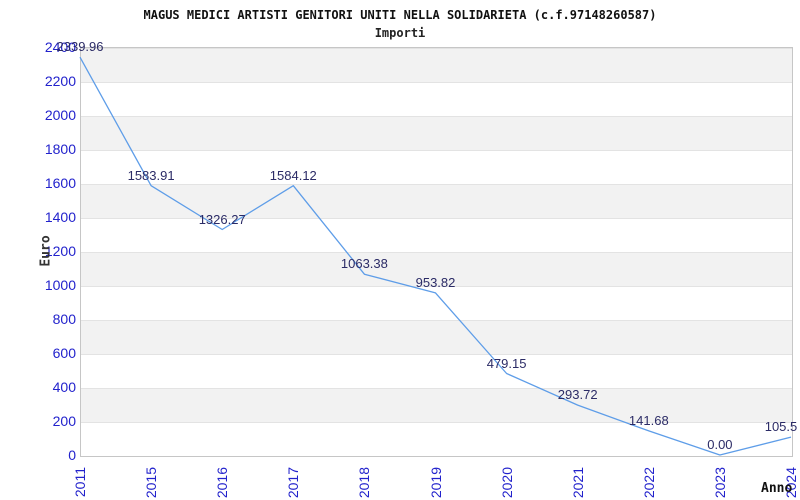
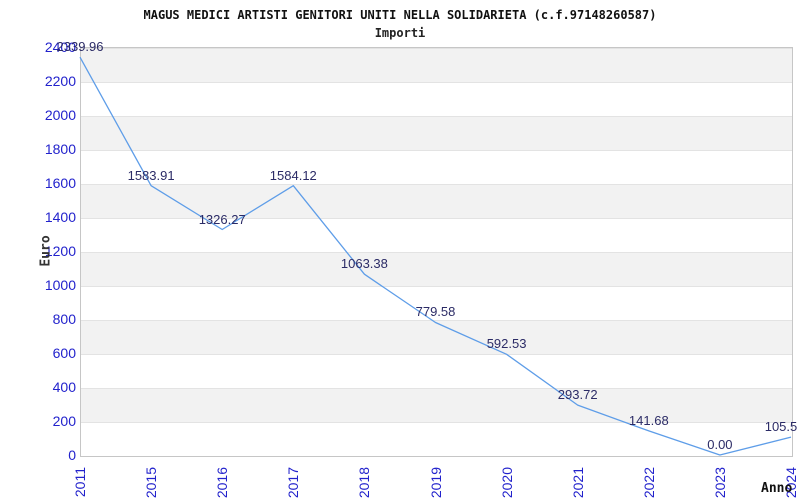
2019: 953.82 -> 779.58
2020: 479.15 -> 592.53
